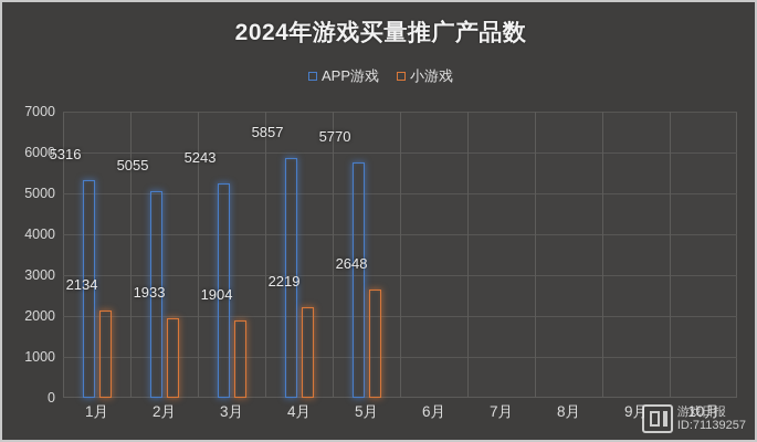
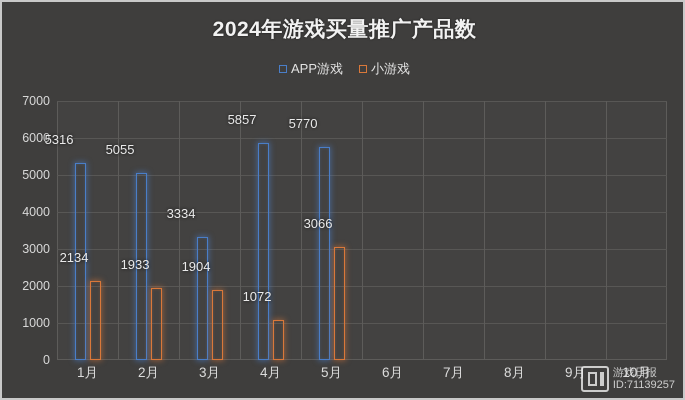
APP游戏/3月: 5243 -> 3334
小游戏/4月: 2219 -> 1072
小游戏/5月: 2648 -> 3066
